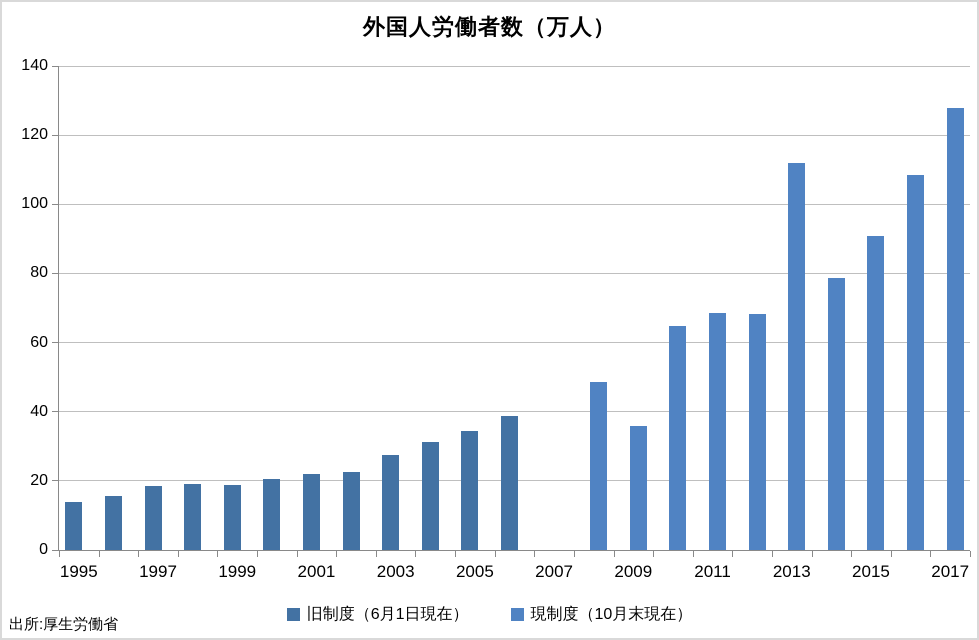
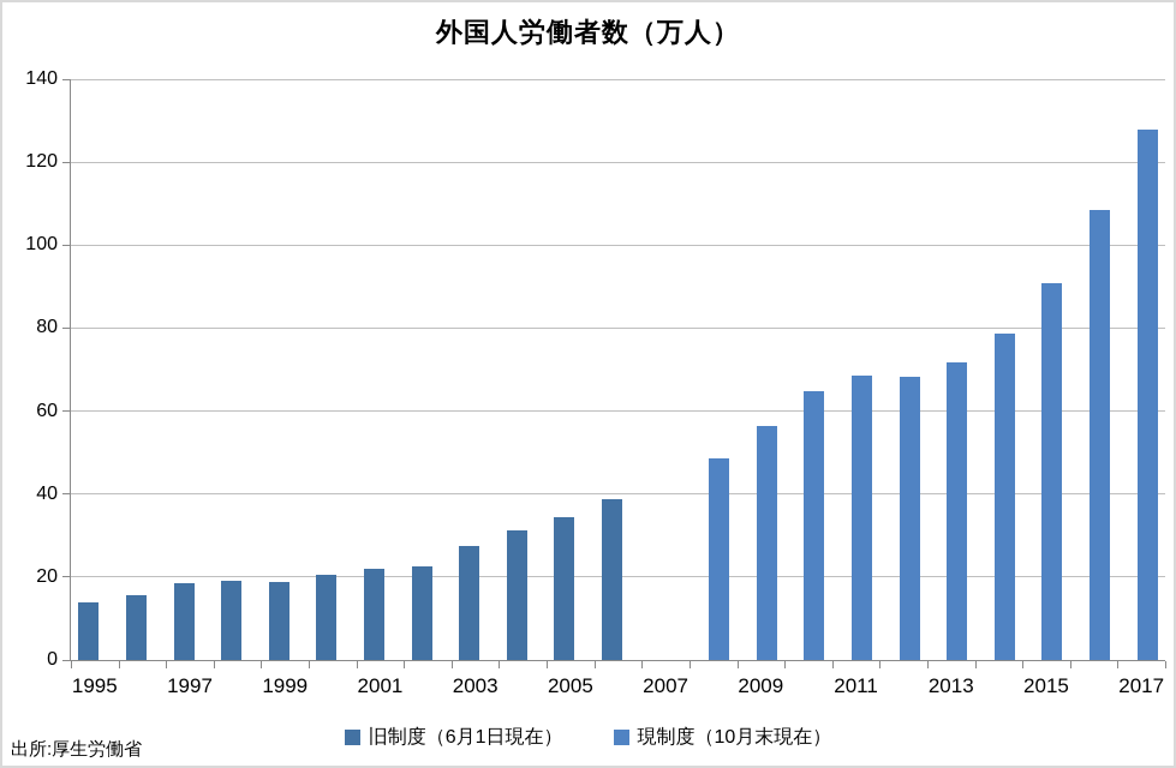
現制度（10月末現在）/2009: 36 -> 56
現制度（10月末現在）/2013: 112 -> 72
